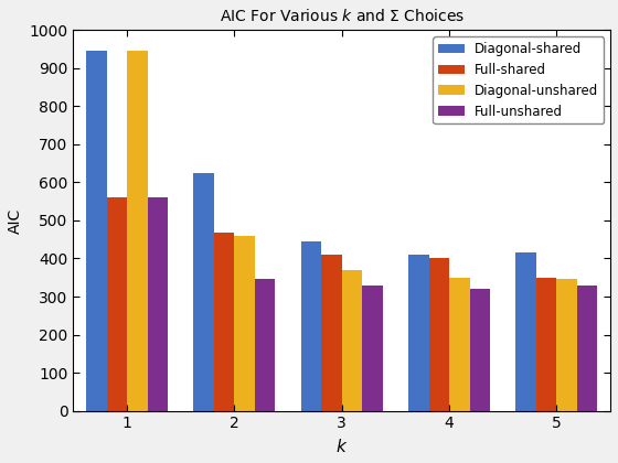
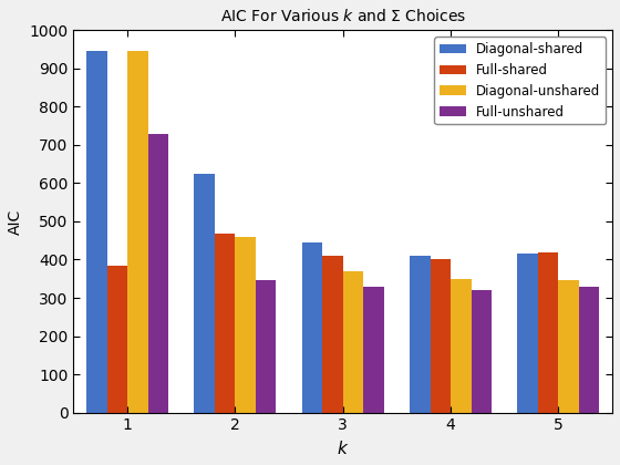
Full-shared/1: 562 -> 385
Full-unshared/1: 562 -> 730
Full-shared/5: 350 -> 420
